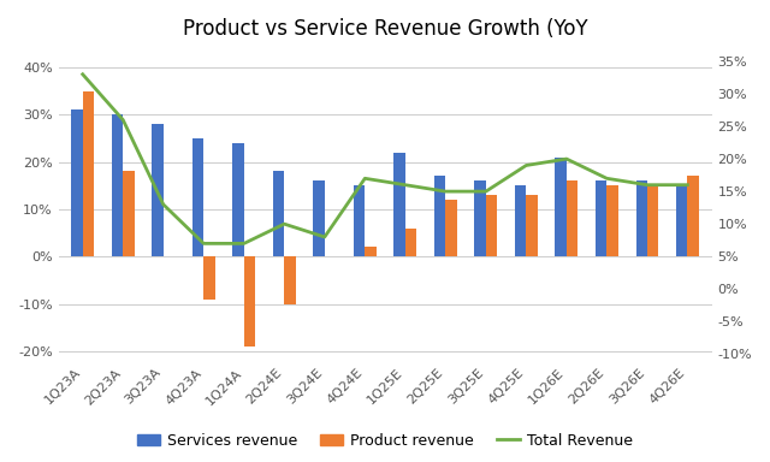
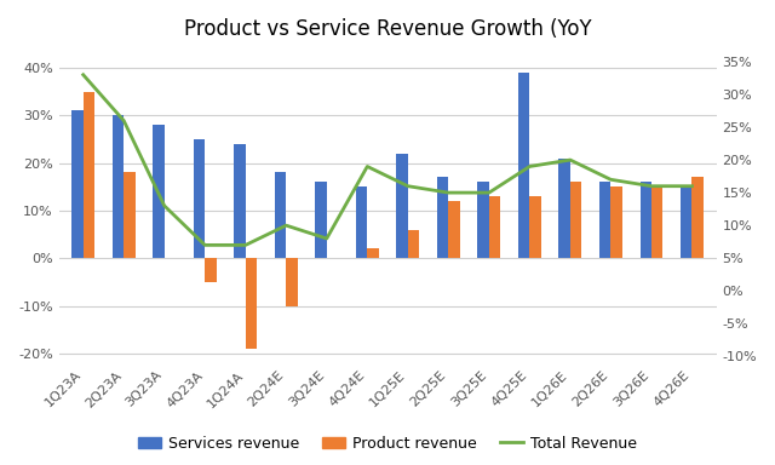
Product revenue/4Q23A: -9% -> -5%
Total Revenue/4Q24E: 17% -> 19%
Services revenue/4Q25E: 15% -> 39%
